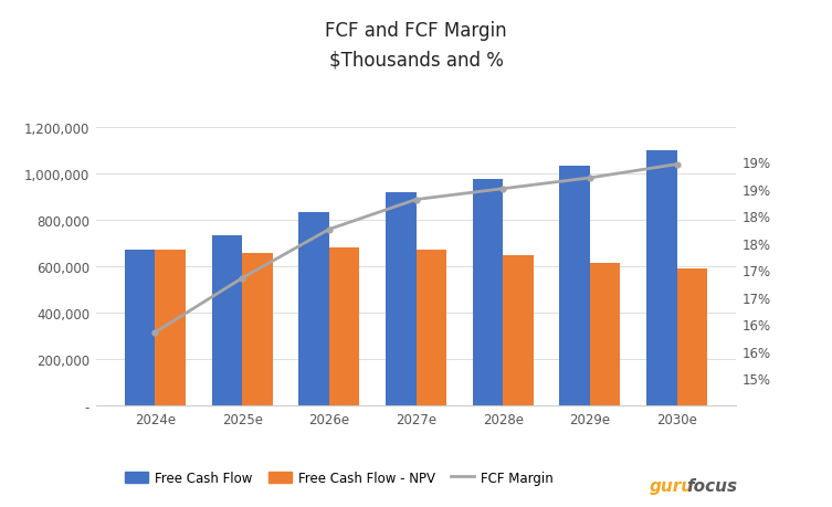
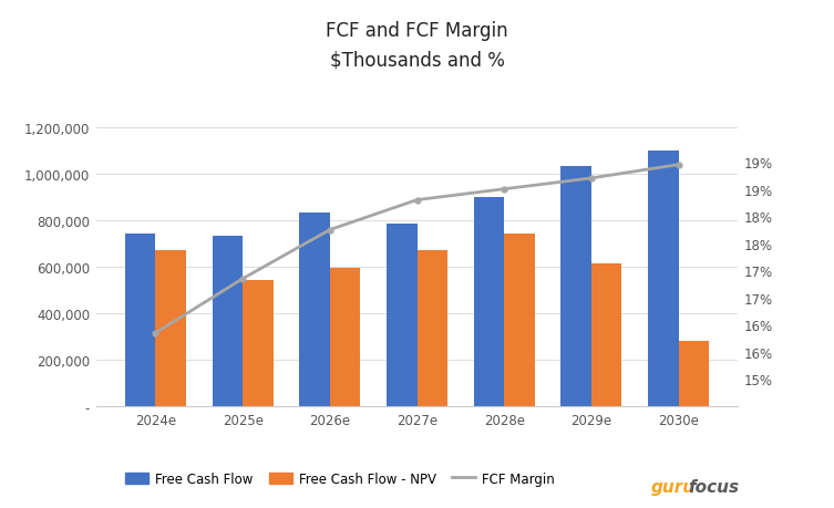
Free Cash Flow/2024e: 670,000 -> 740,000
Free Cash Flow - NPV/2025e: 658,000 -> 540,000
Free Cash Flow - NPV/2026e: 678,000 -> 595,000
Free Cash Flow/2027e: 920,000 -> 785,000
Free Cash Flow/2028e: 975,000 -> 900,000
Free Cash Flow - NPV/2028e: 647,000 -> 740,000
Free Cash Flow - NPV/2030e: 591,000 -> 280,000
